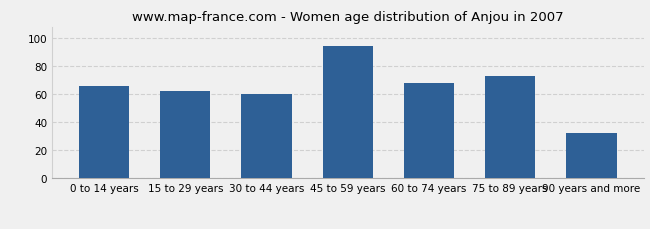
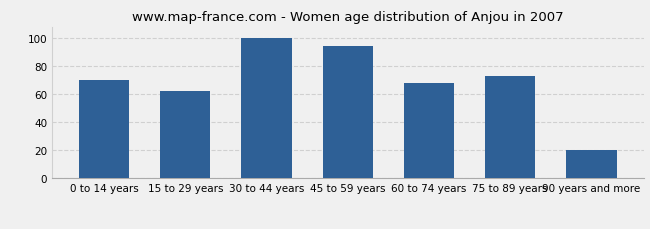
0 to 14 years: 66 -> 70
30 to 44 years: 60 -> 100
90 years and more: 32 -> 20
